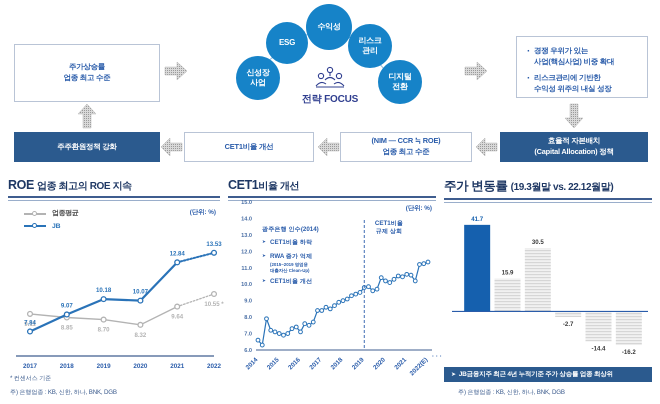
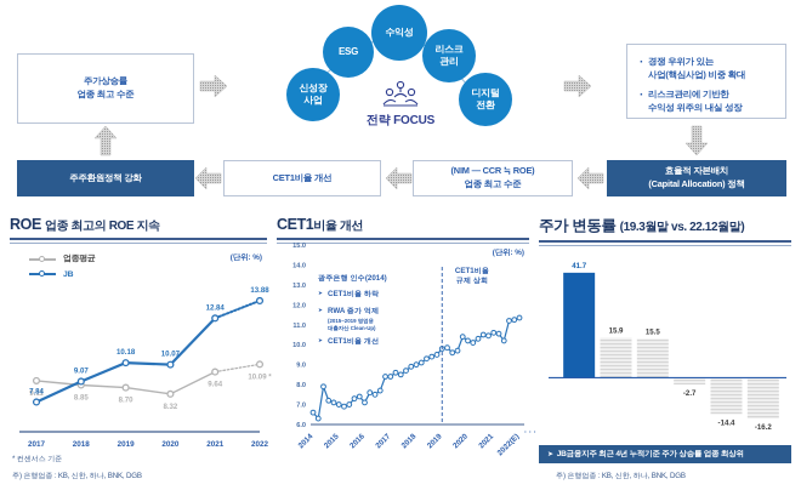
ROE 업종 최고의 ROE 지속/업종평균/2022: 10.55 -> 10.09
ROE 업종 최고의 ROE 지속/JB/2022: 13.53 -> 13.88
주가 변동률 (19.3월말 vs. 22.12월말)/(B): 30.5 -> 15.5
